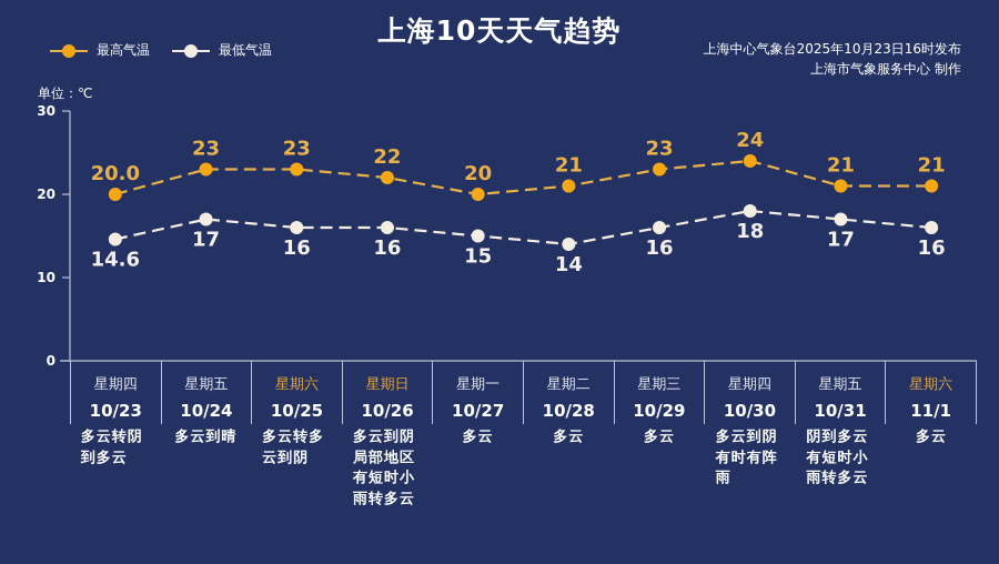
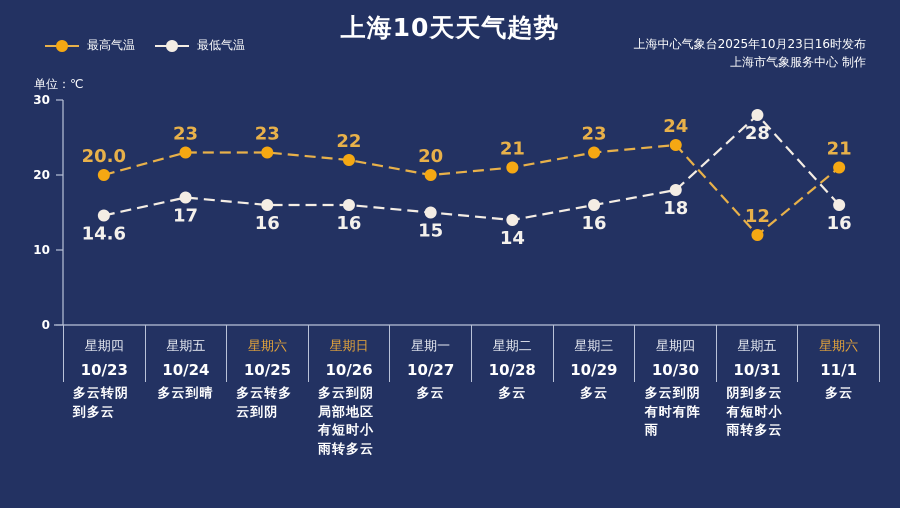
最高气温/10/31: 21 -> 12
最低气温/10/31: 17 -> 28
